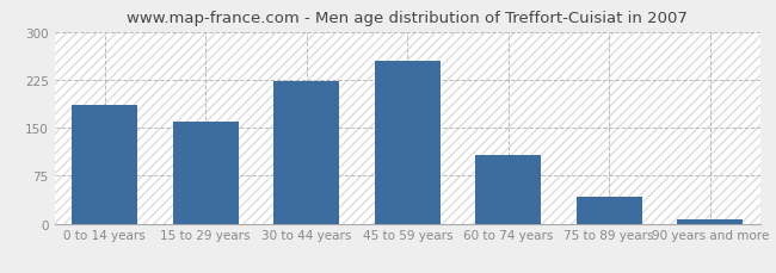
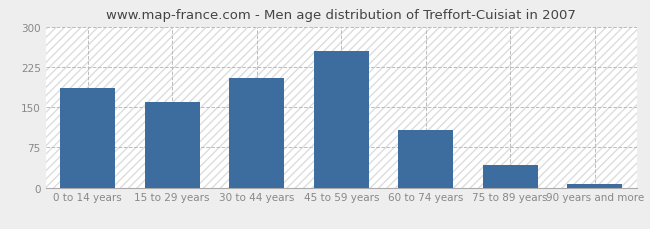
30 to 44 years: 222 -> 204
